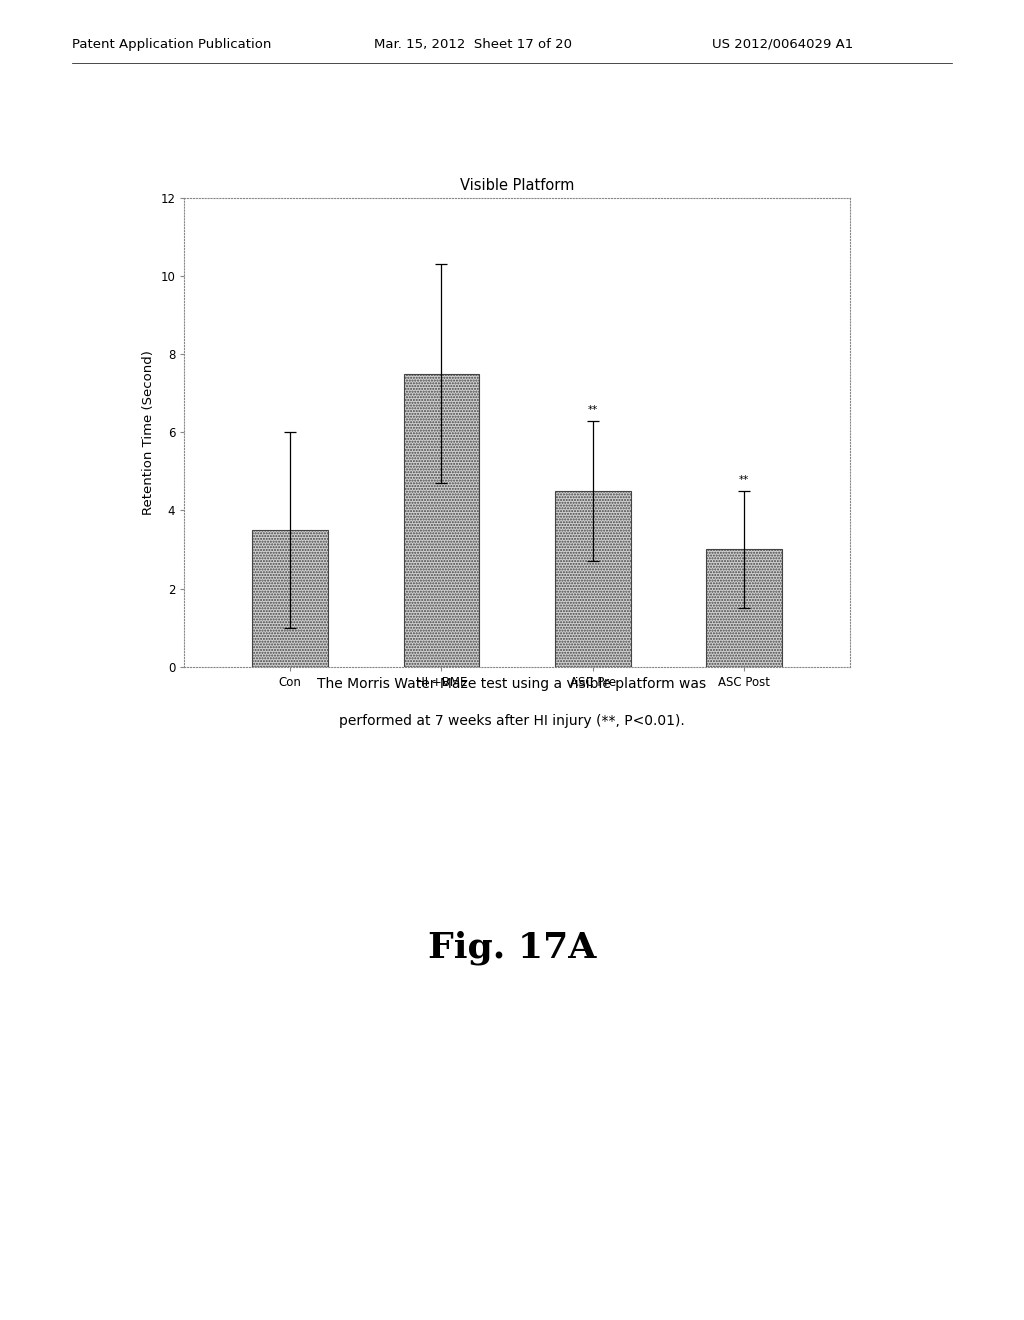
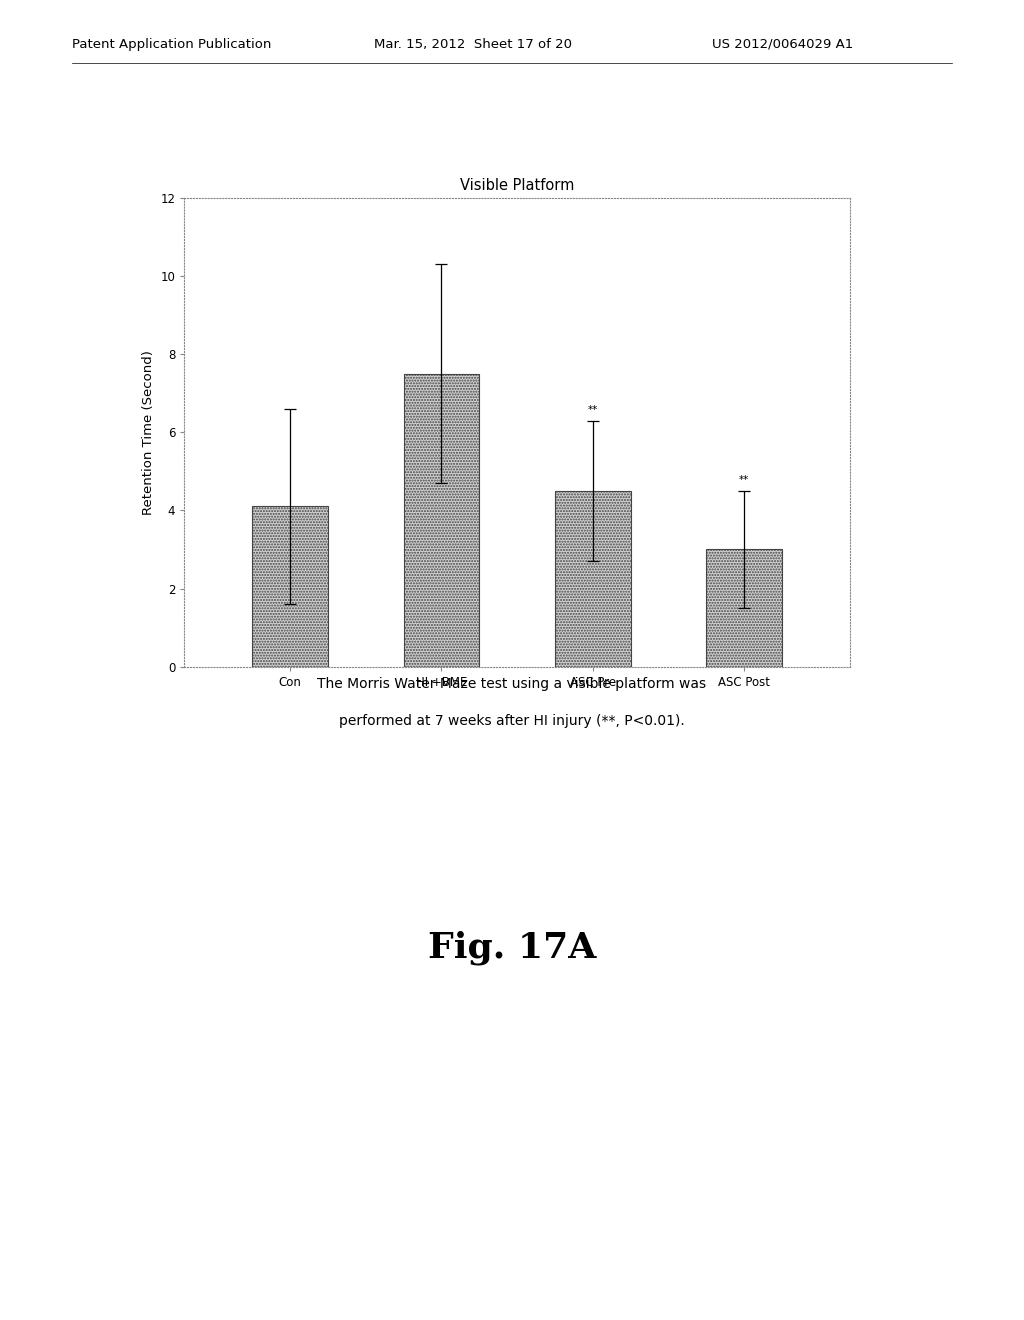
Con: 3.5 -> 4.1
